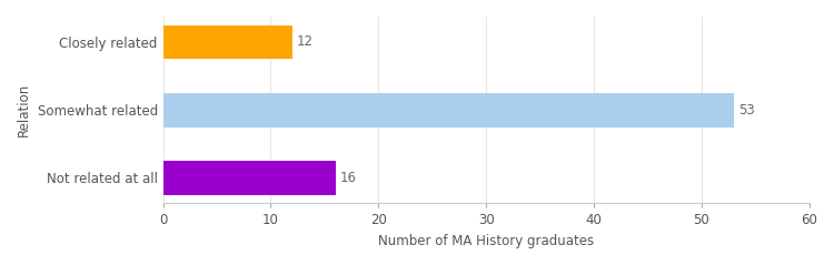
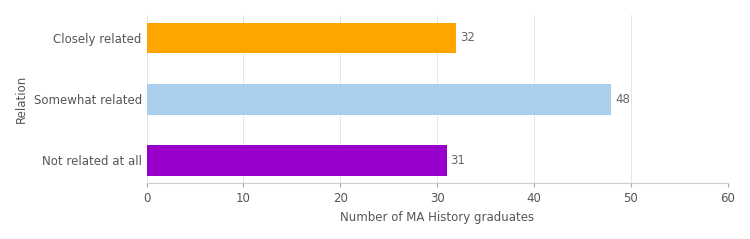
Closely related: 12 -> 32
Somewhat related: 53 -> 48
Not related at all: 16 -> 31
